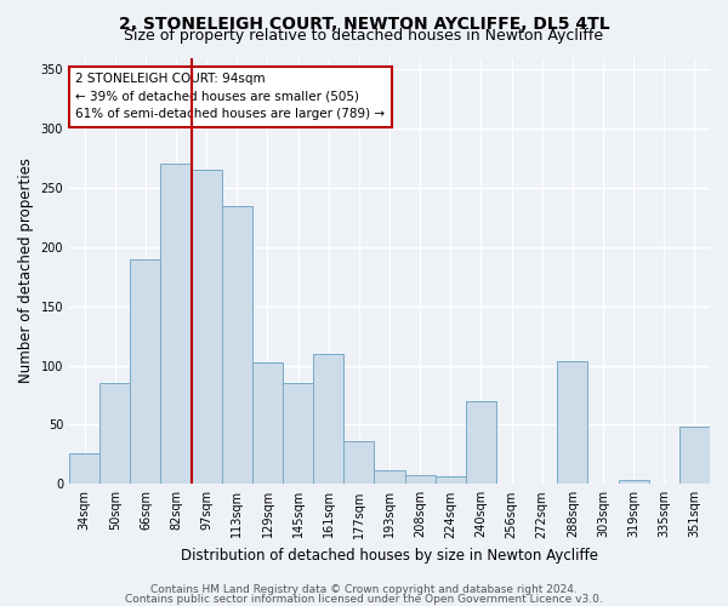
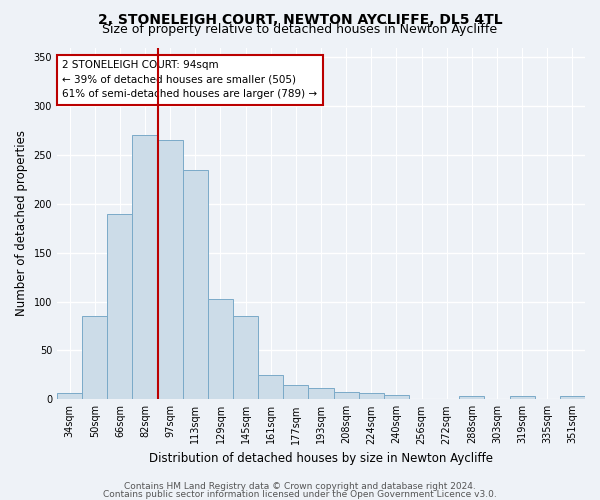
34sqm: 26 -> 6
161sqm: 110 -> 25
177sqm: 36 -> 15
240sqm: 70 -> 4
288sqm: 104 -> 3
351sqm: 48 -> 3
